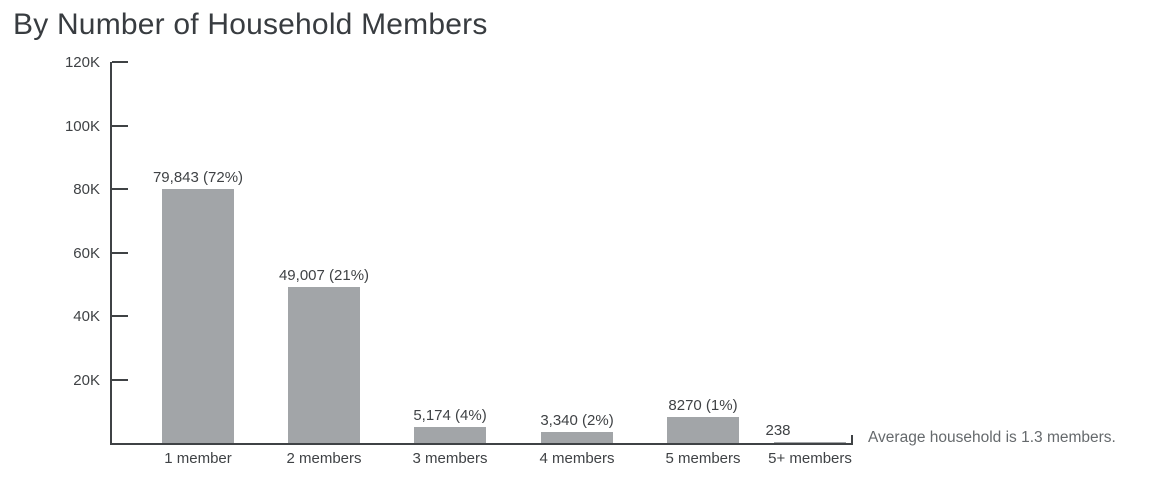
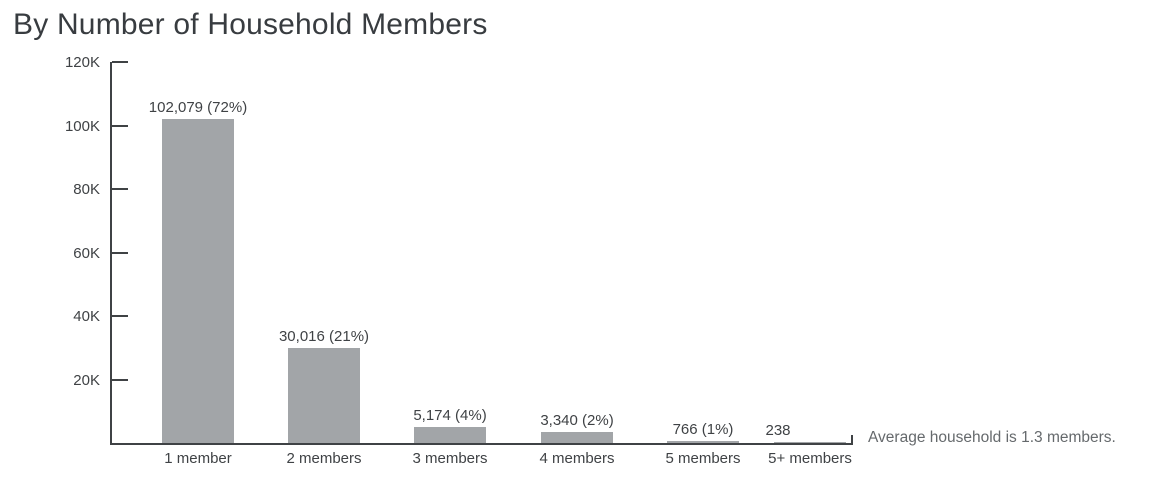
1 member: 79,843 -> 102,079
2 members: 49,007 -> 30,016
5 members: 8270 -> 766
